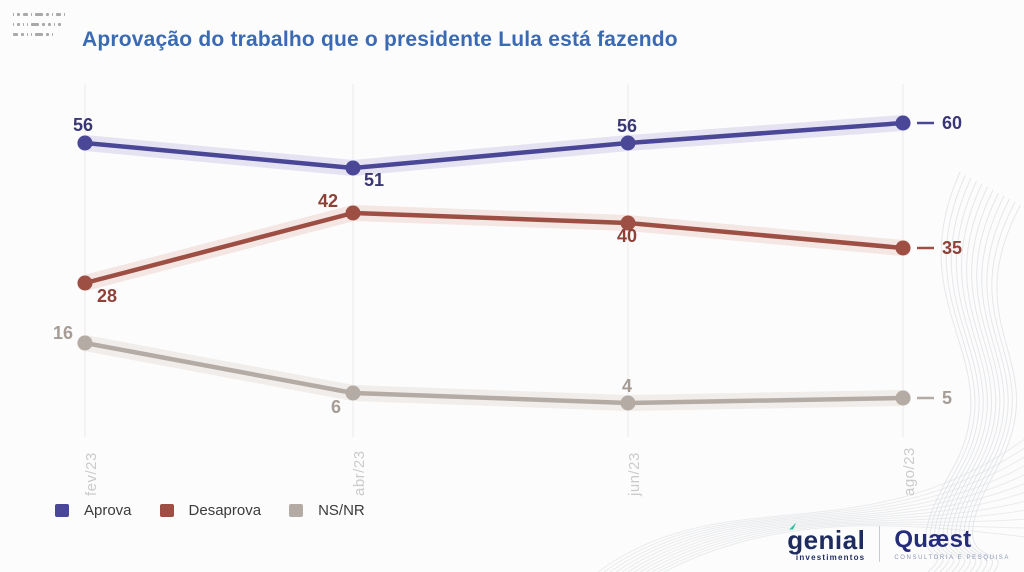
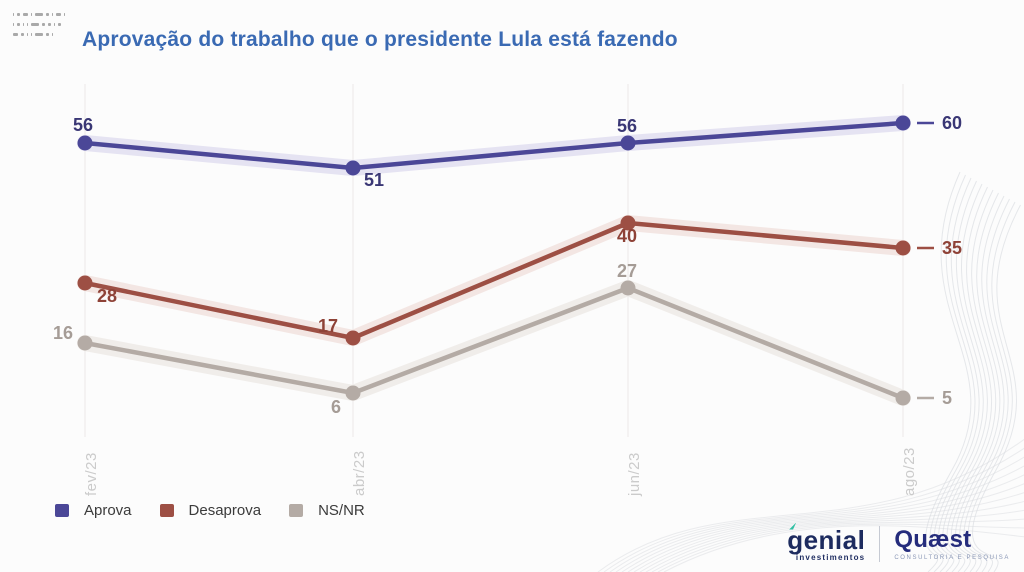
Desaprova/abr/23: 42 -> 17
NS/NR/jun/23: 4 -> 27
